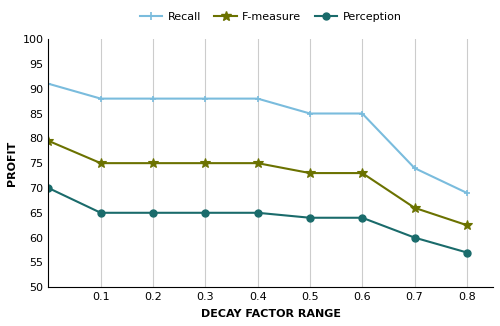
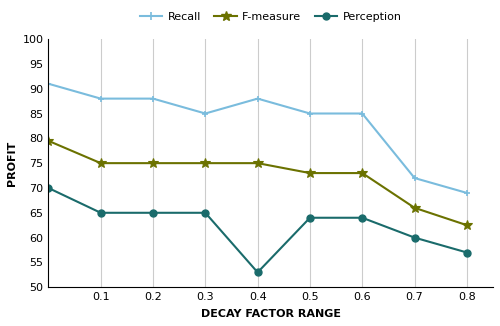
Recall/0.3: 88 -> 85
Perception/0.4: 65 -> 53
Recall/0.7: 74 -> 72
